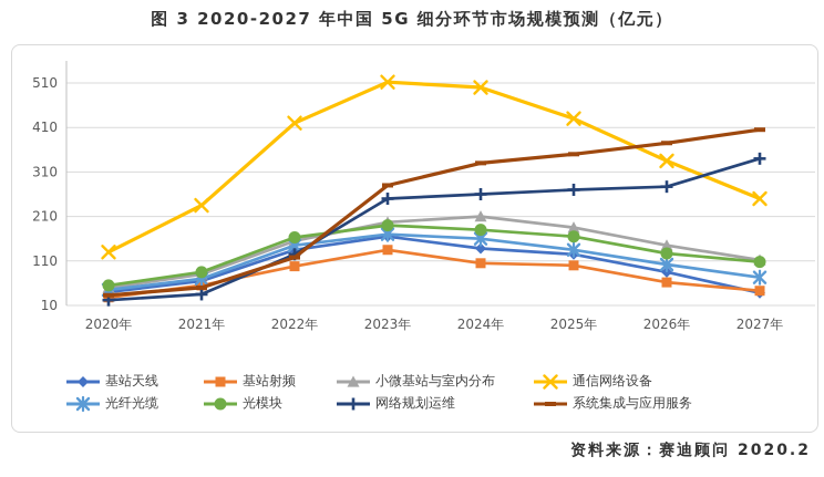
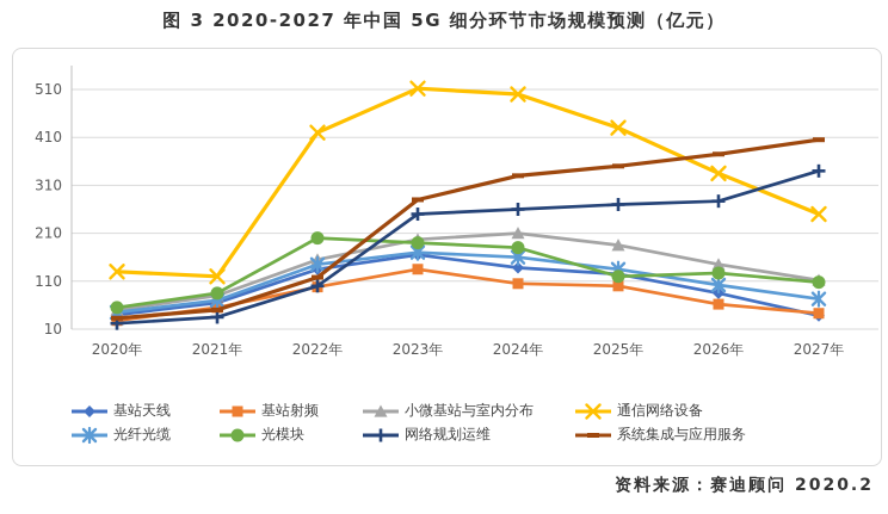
通信网络设备/2021年: 240 -> 120
光模块/2022年: 160 -> 200
网络规划运维/2022年: 120 -> 100
光模块/2025年: 160 -> 120
